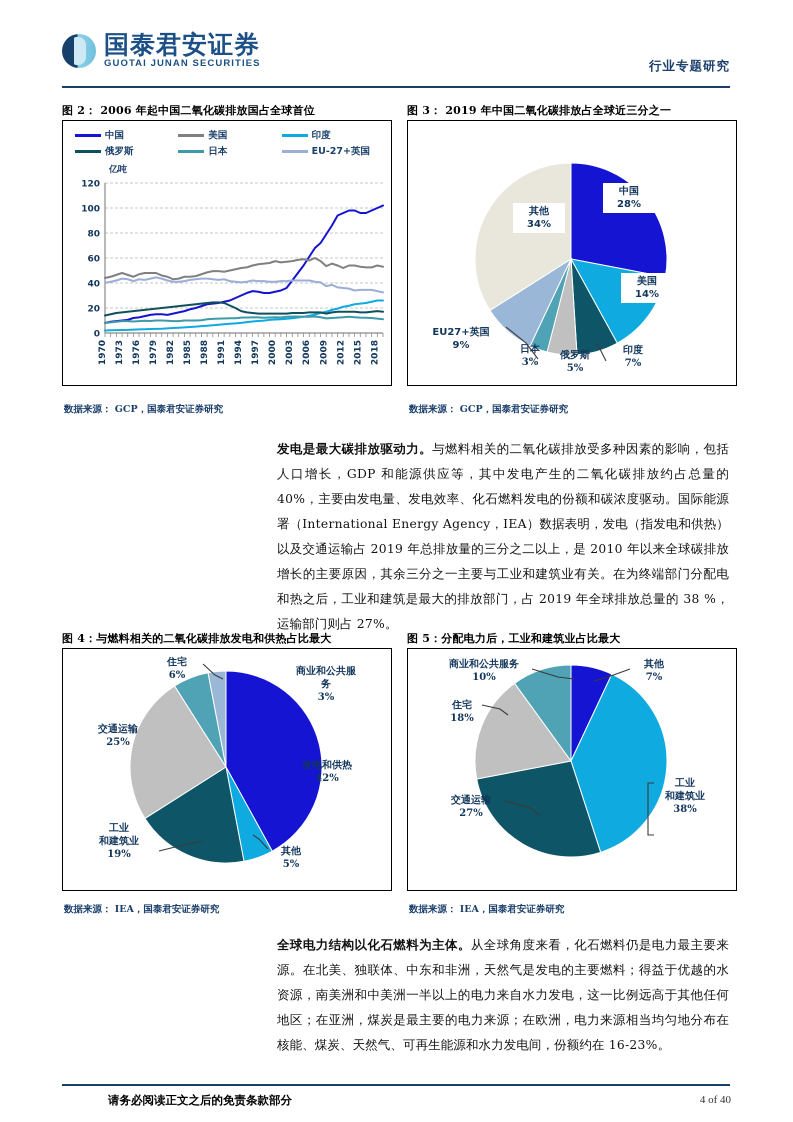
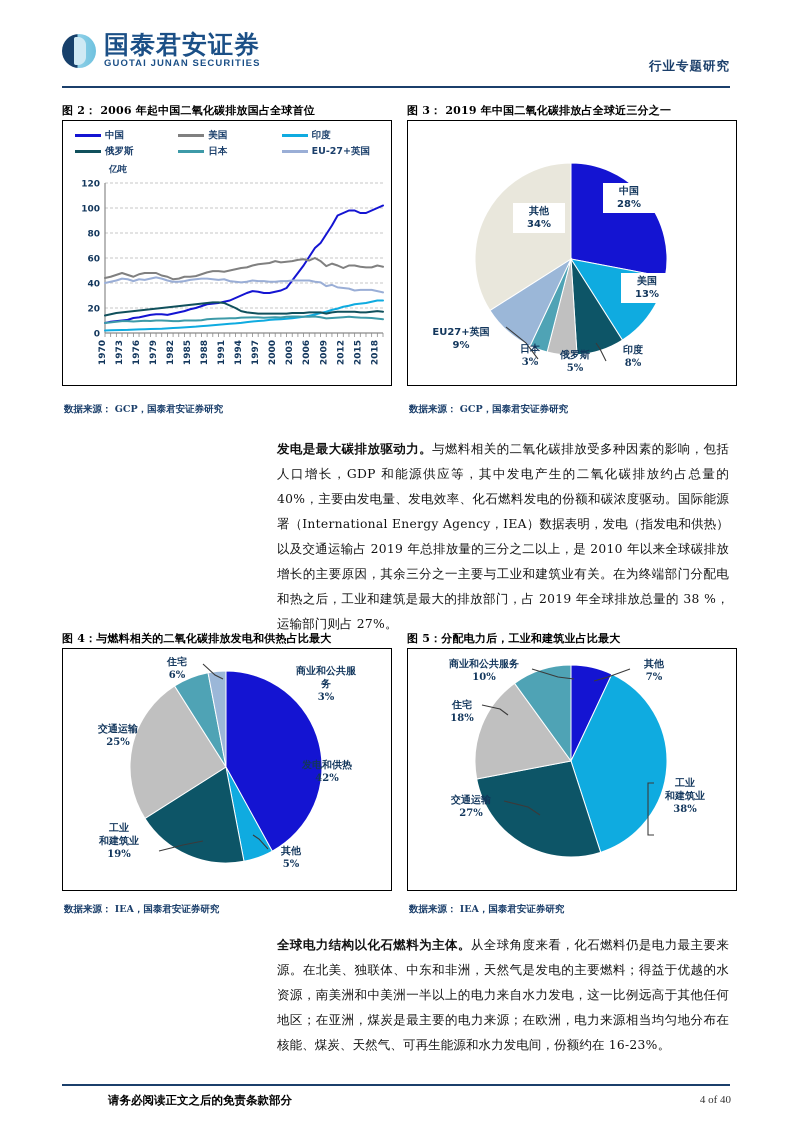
图 3： 2019 年中国二氧化碳排放占全球近三分之一/美国: 14% -> 13%
图 3： 2019 年中国二氧化碳排放占全球近三分之一/印度: 7% -> 8%
